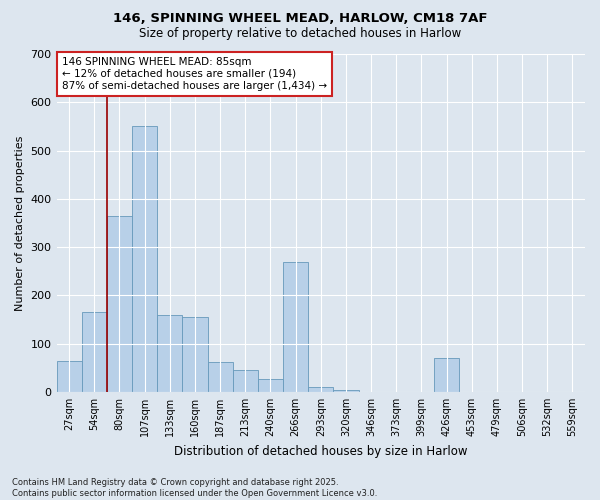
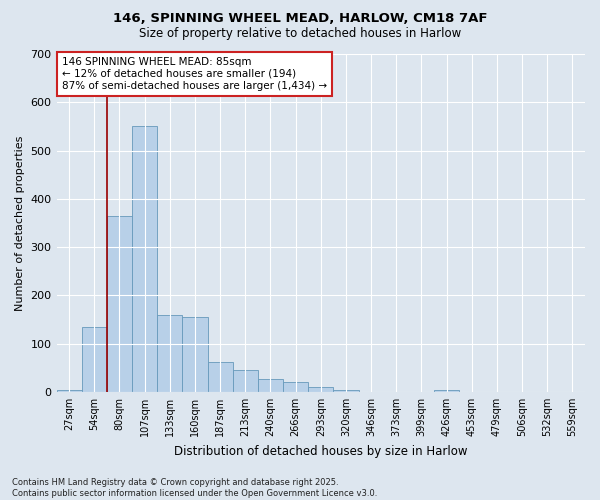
27sqm: 65 -> 5
54sqm: 165 -> 135
266sqm: 270 -> 20
426sqm: 70 -> 5
